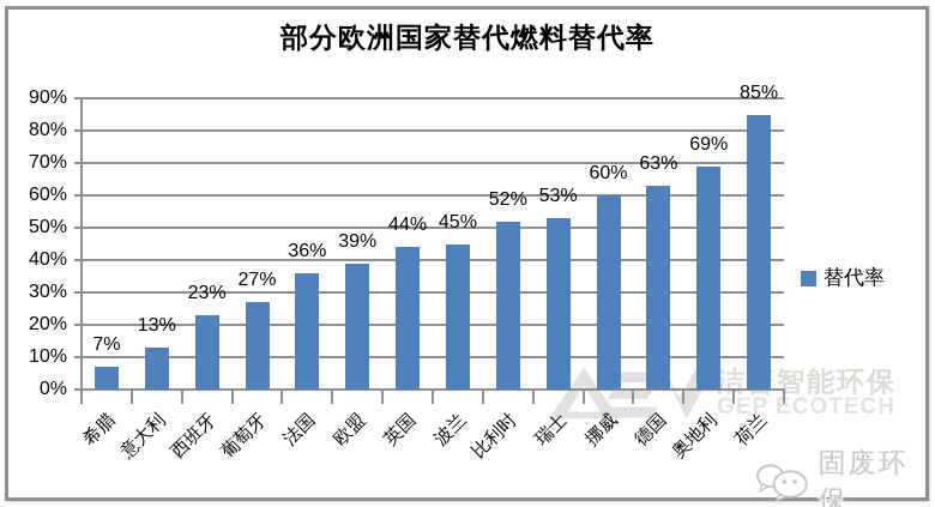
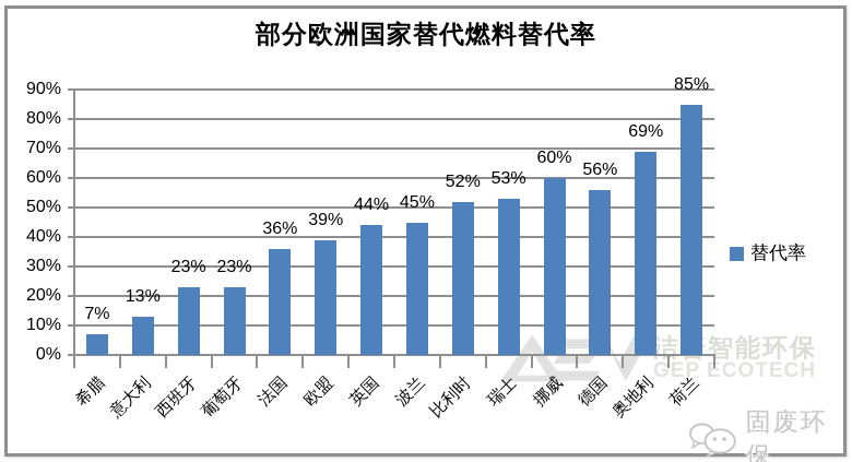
葡萄牙: 27% -> 23%
德国: 63% -> 56%
